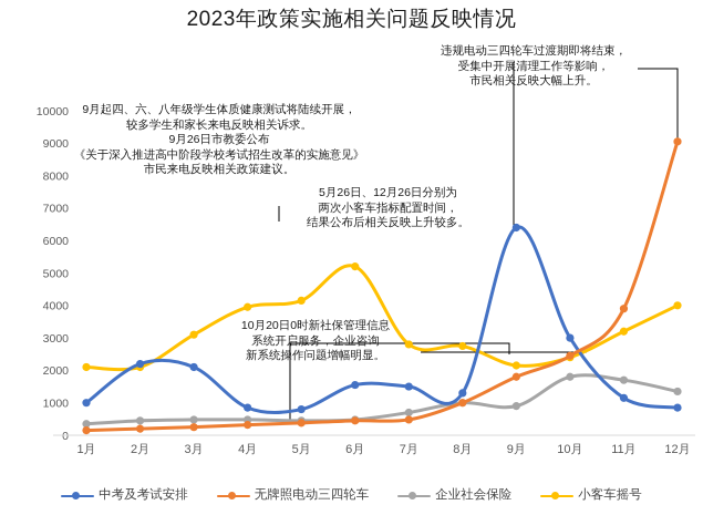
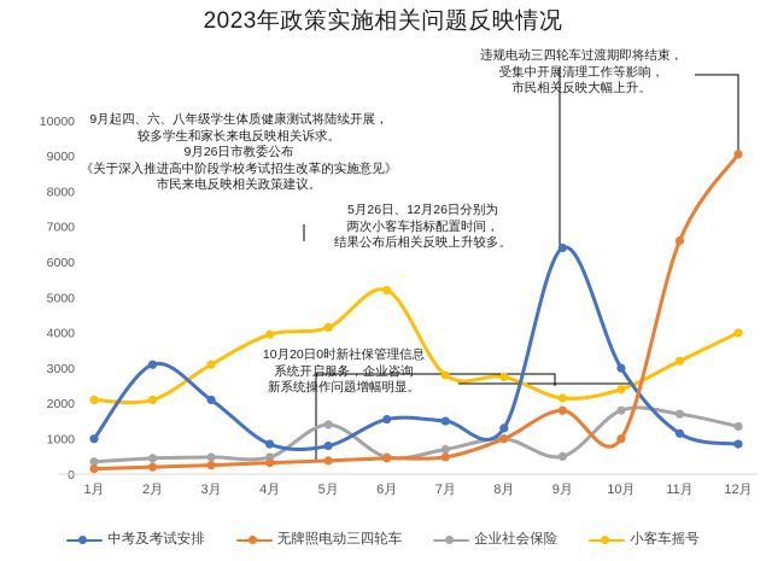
中考及考试安排/2月: 2200 -> 3100
企业社会保险/5月: 400 -> 1400
企业社会保险/9月: 900 -> 500
无牌照电动三四轮车/10月: 2400 -> 1000
无牌照电动三四轮车/11月: 3900 -> 6600
